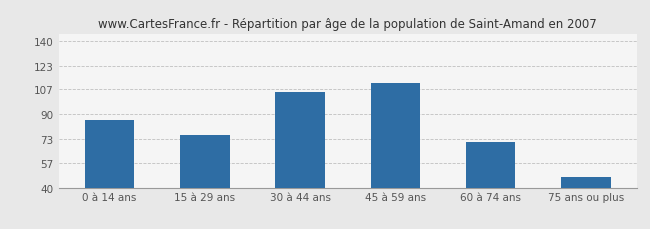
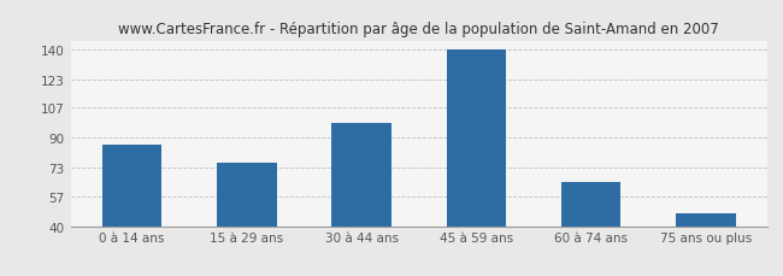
30 à 44 ans: 105 -> 98
45 à 59 ans: 111 -> 140
60 à 74 ans: 71 -> 65
